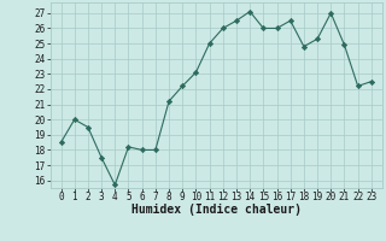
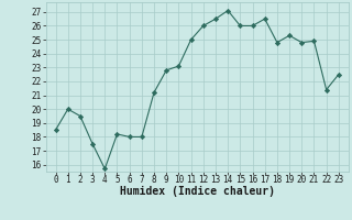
9: 22.2 -> 22.8
20: 27.0 -> 24.8
22: 22.2 -> 21.4
